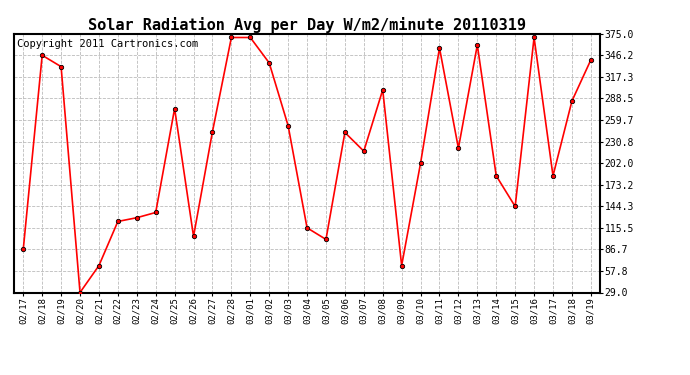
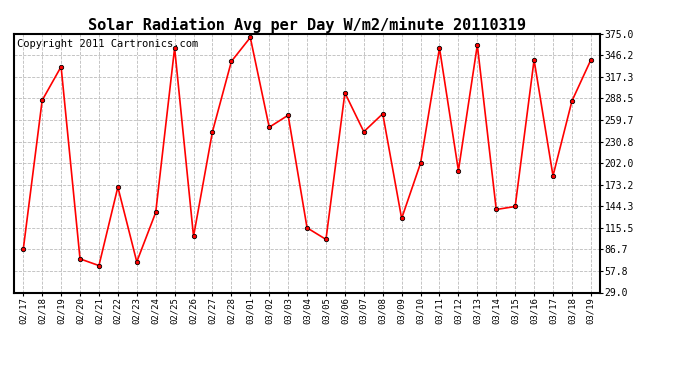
02/18: 346 -> 286
02/20: 29 -> 74
02/22: 124 -> 170
02/23: 129 -> 70
02/25: 275 -> 356
02/28: 370 -> 338
03/02: 336 -> 250
03/03: 252 -> 266
03/06: 243 -> 296
03/07: 218 -> 244
03/08: 300 -> 268
03/09: 65 -> 128
03/12: 222 -> 192
03/14: 185 -> 140
03/16: 370 -> 340
